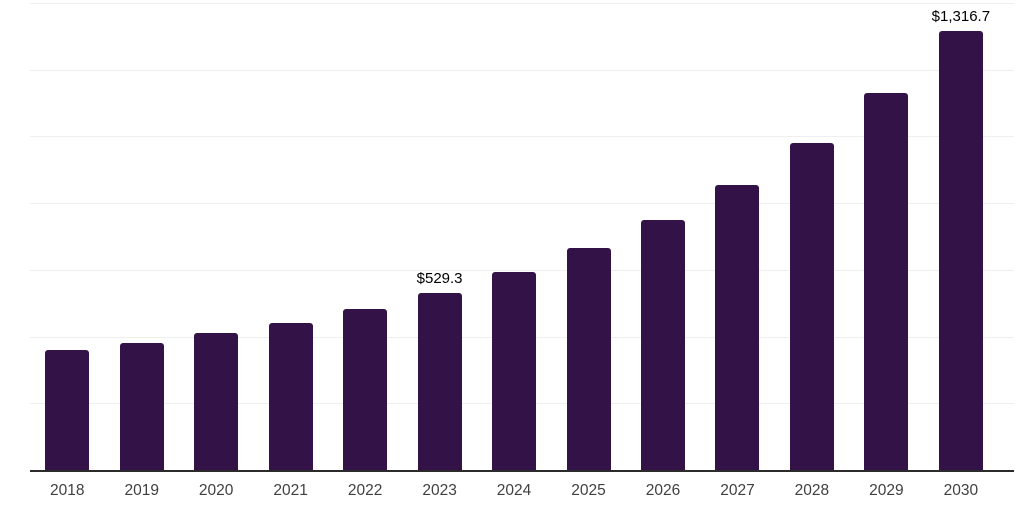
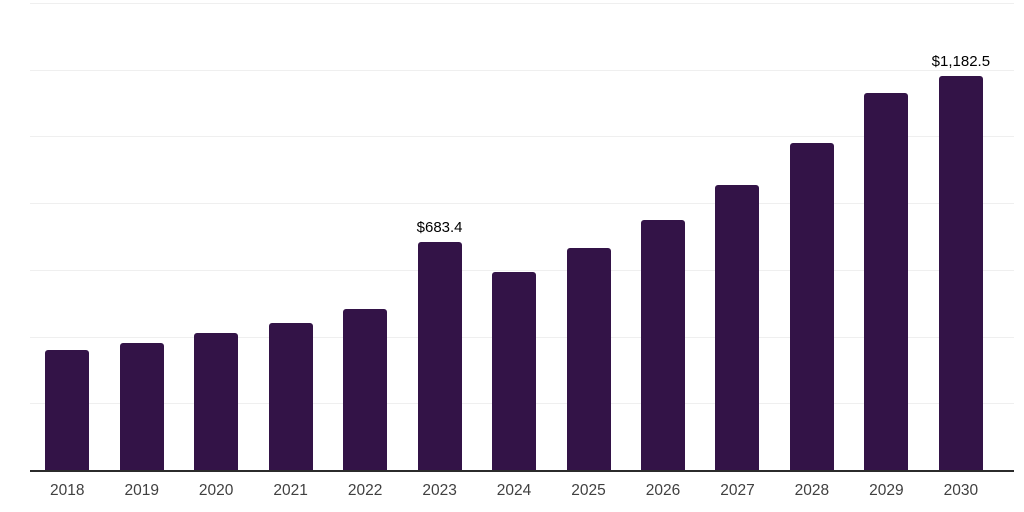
2023: $529.3 -> $683.4
2030: $1,316.7 -> $1,182.5
